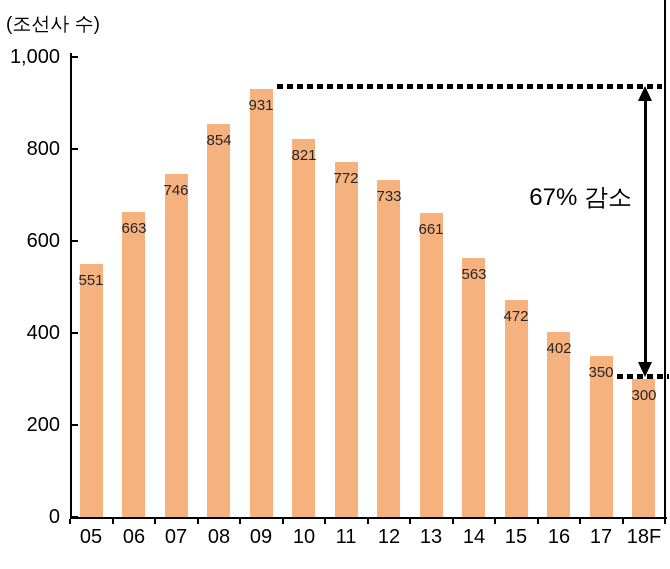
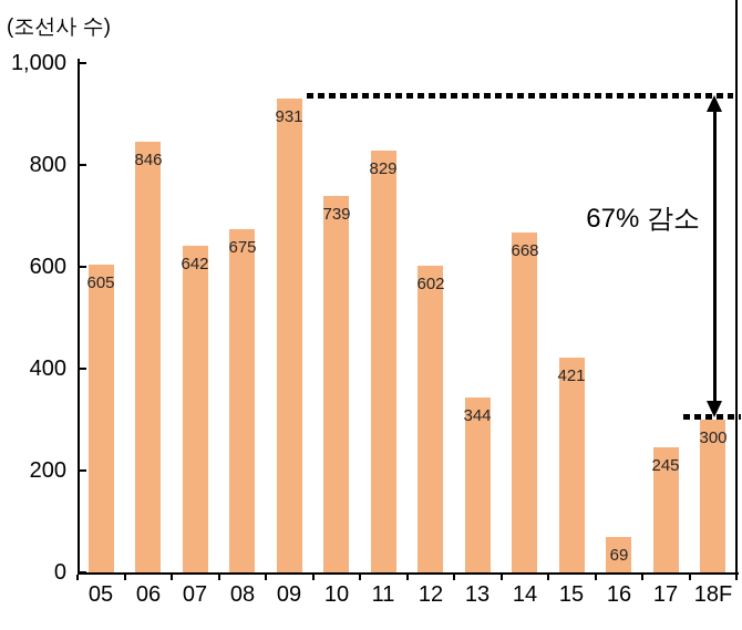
05: 551 -> 605
06: 663 -> 846
07: 746 -> 642
08: 854 -> 675
10: 821 -> 739
11: 772 -> 829
12: 733 -> 602
13: 661 -> 344
14: 563 -> 668
15: 472 -> 421
16: 402 -> 69
17: 350 -> 245
